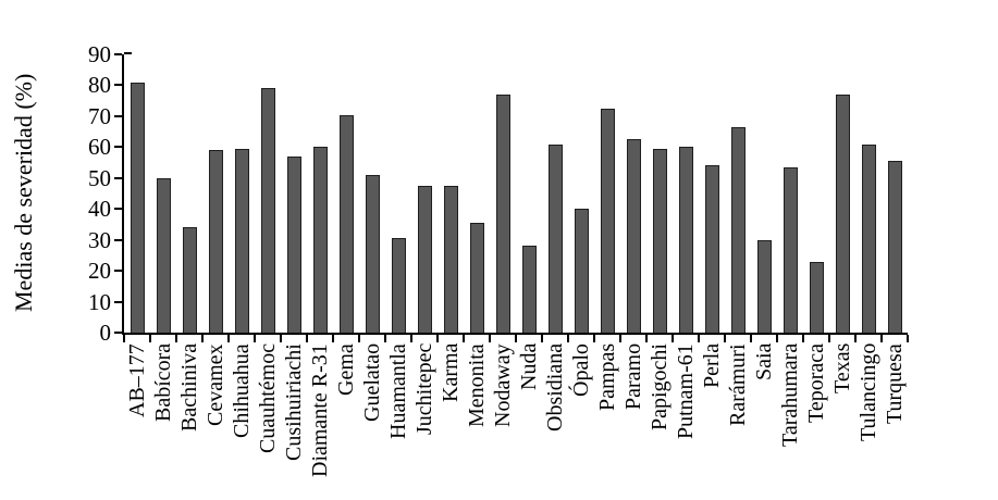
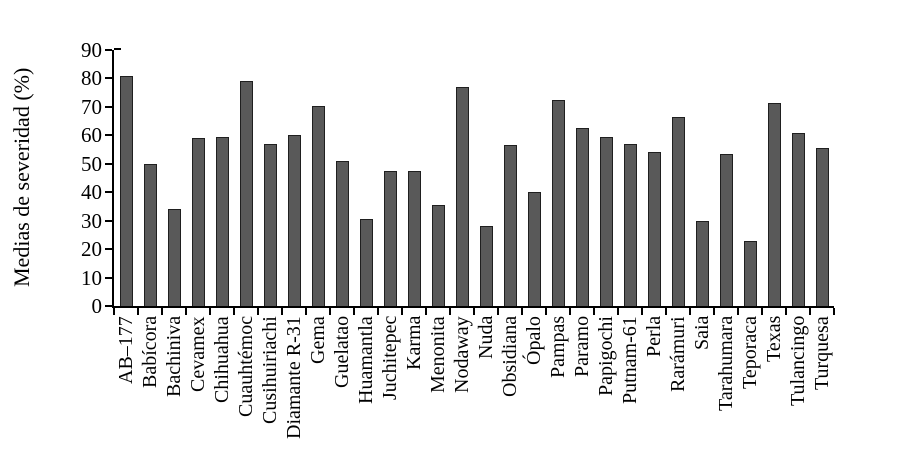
Obsidiana: 61 -> 56
Putnam-61: 60 -> 57
Texas: 77 -> 72
